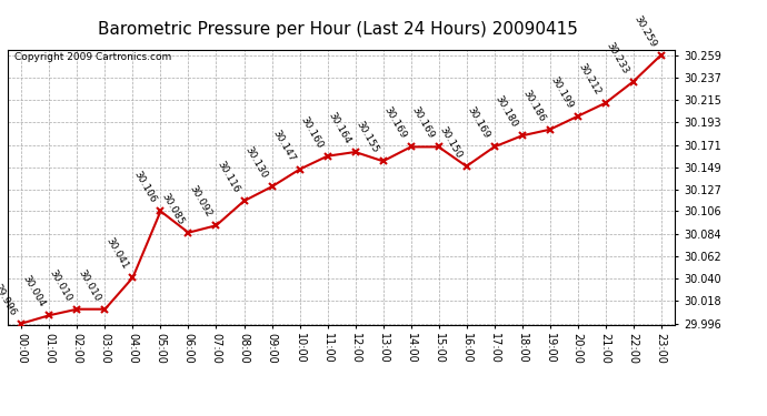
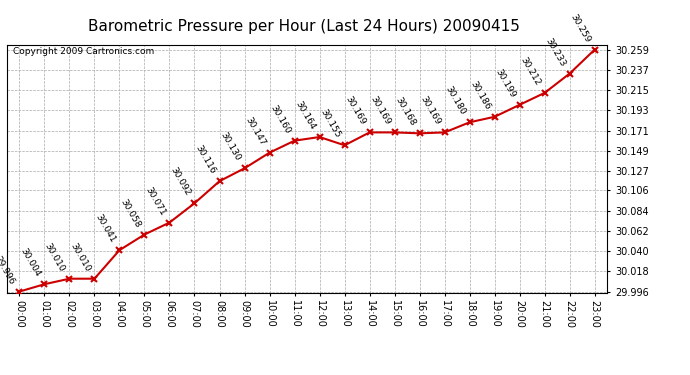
05:00: 30.106 -> 30.058
06:00: 30.085 -> 30.071
16:00: 30.150 -> 30.168
